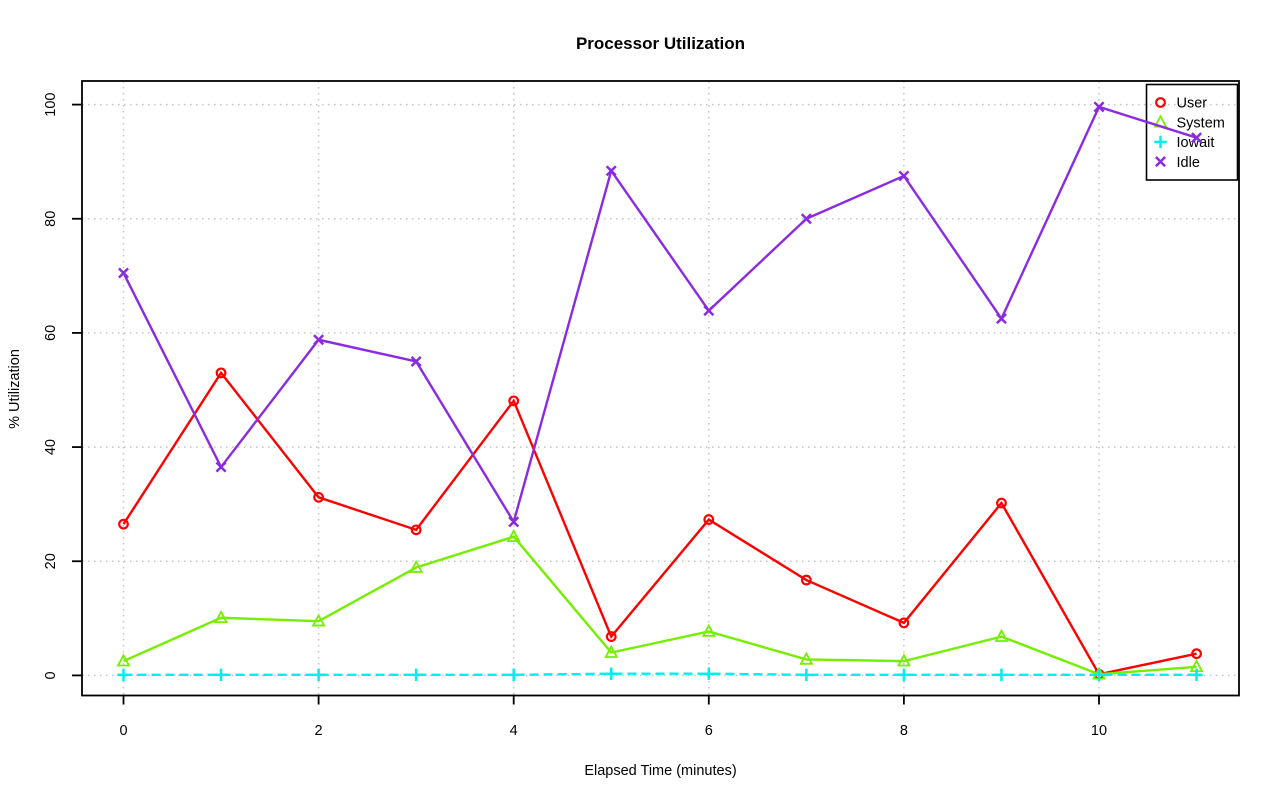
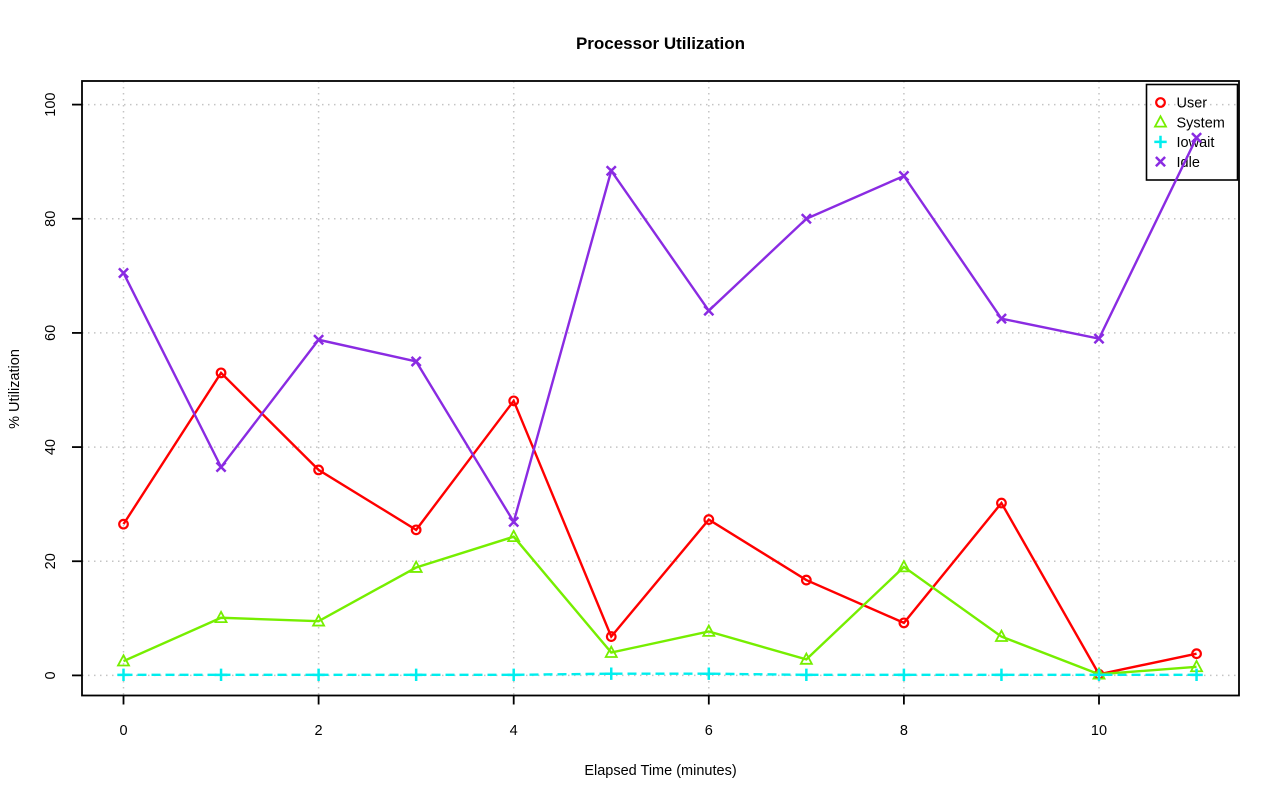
User/2: 31 -> 36
System/8: 2 -> 19
Idle/10: 100 -> 59
